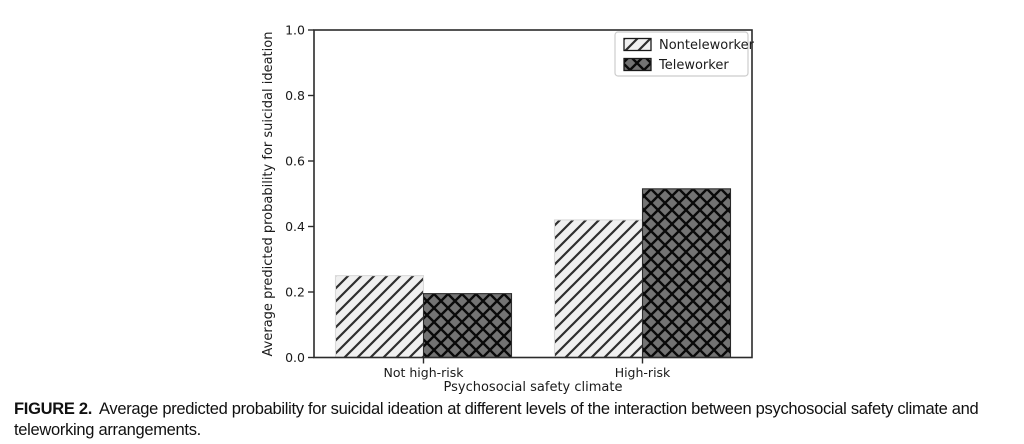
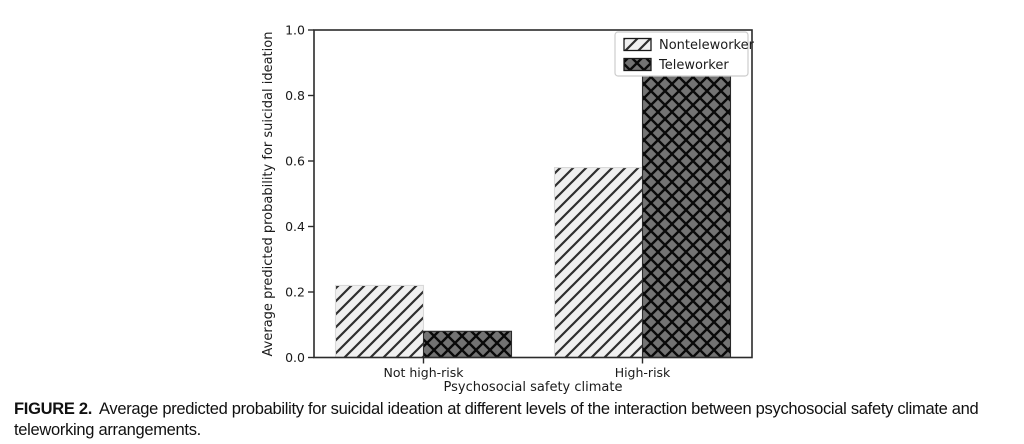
Nonteleworker/Not high-risk: 0.25 -> 0.22
Teleworker/Not high-risk: 0.20 -> 0.08
Nonteleworker/High-risk: 0.42 -> 0.58
Teleworker/High-risk: 0.52 -> 0.89
